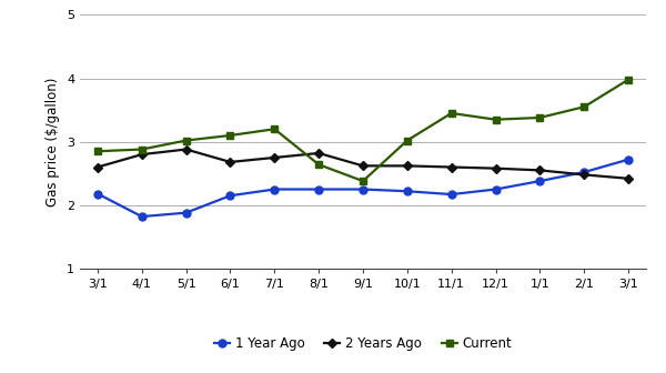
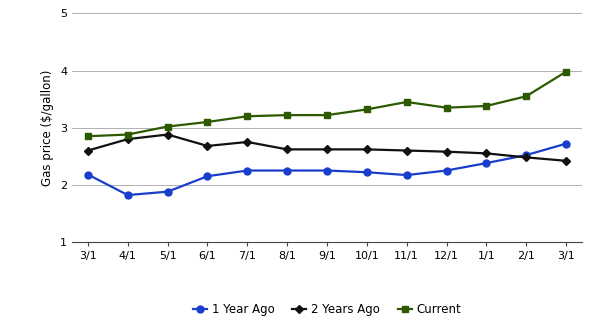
2 Years Ago/8/1: 2.82 -> 2.62
Current/8/1: 2.64 -> 3.22
Current/9/1: 2.38 -> 3.22
Current/10/1: 3.02 -> 3.32
